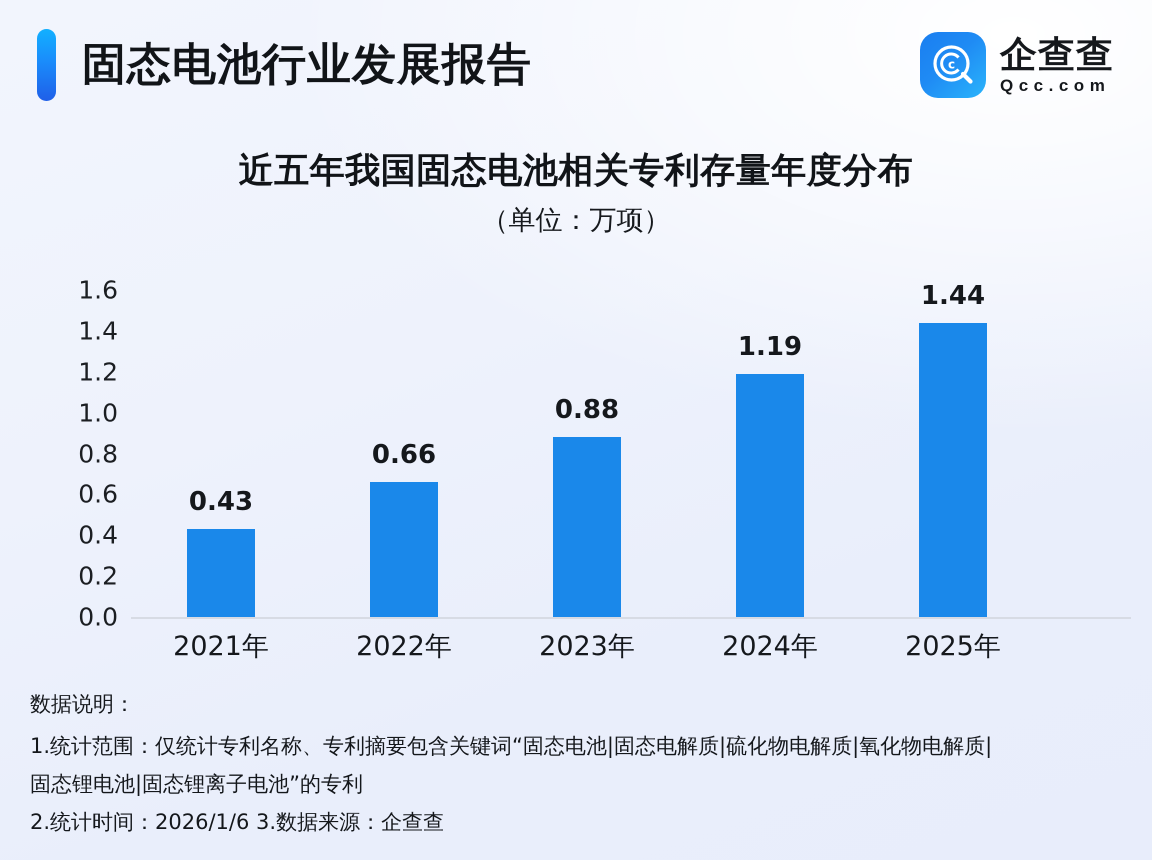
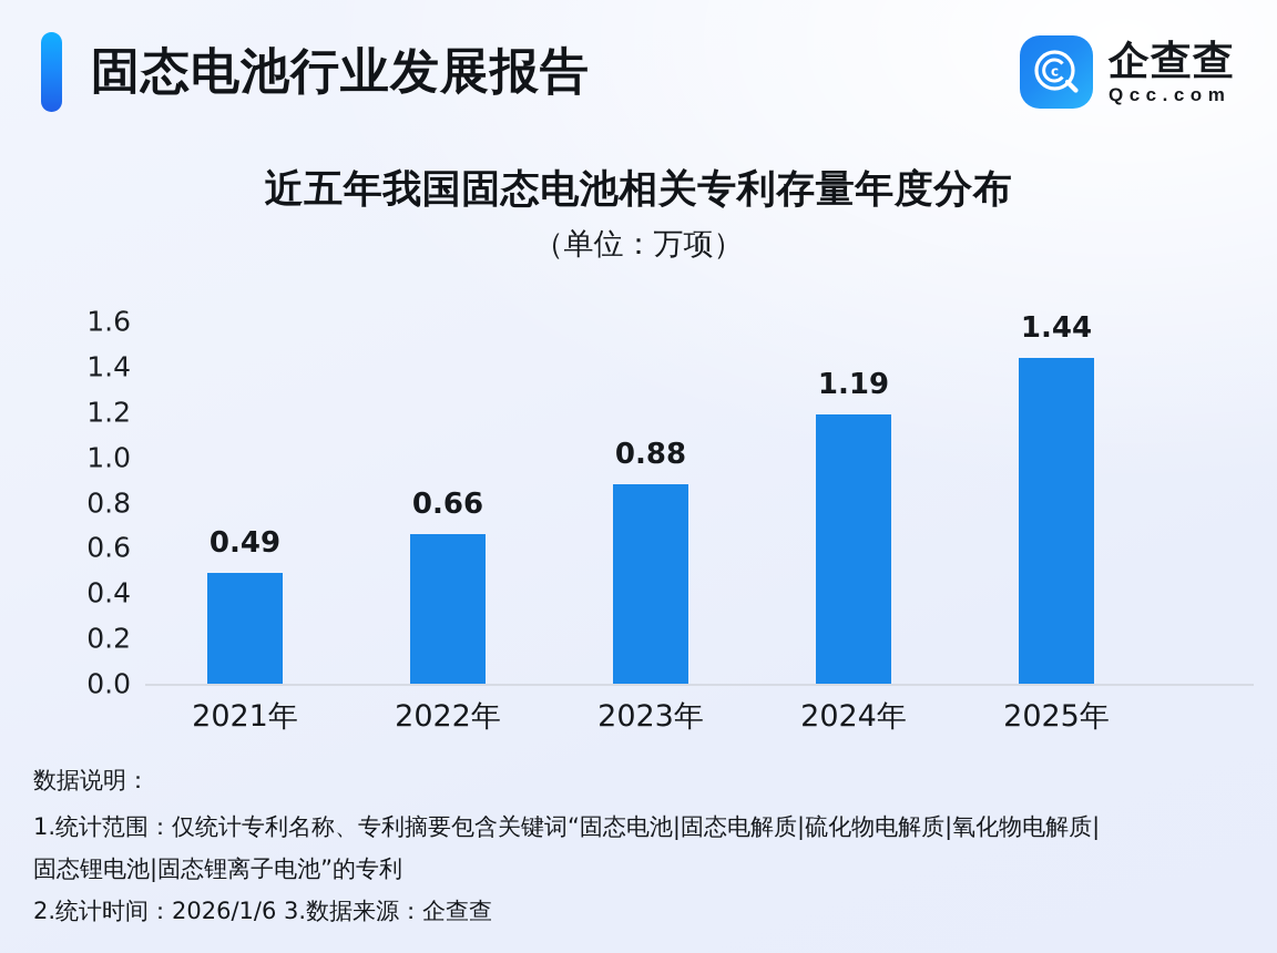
2021年: 0.43 -> 0.49
